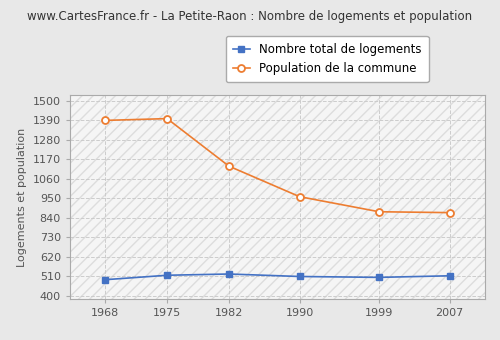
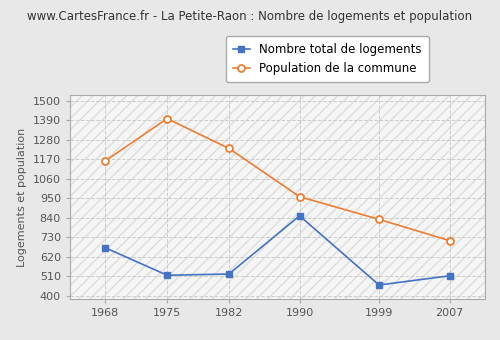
Nombre total de logements/1968: 490 -> 670
Population de la commune/1968: 1390 -> 1160
Population de la commune/1982: 1130 -> 1230
Nombre total de logements/1990: 510 -> 850
Nombre total de logements/1999: 500 -> 460
Population de la commune/1999: 870 -> 830
Population de la commune/2007: 870 -> 710
